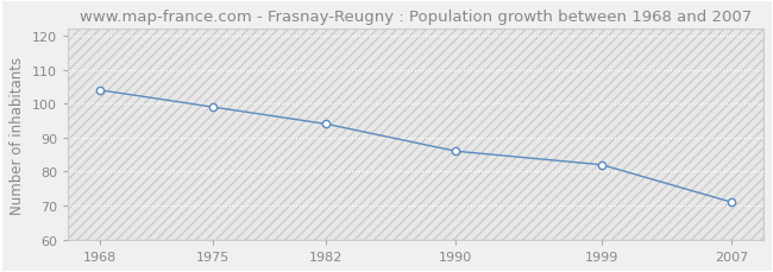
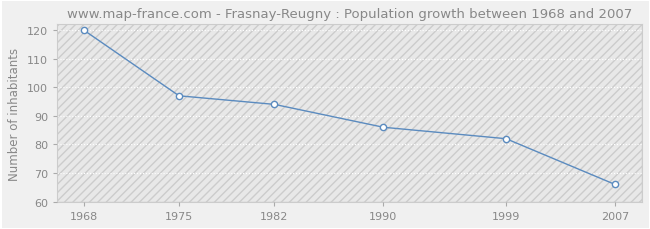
1968: 104 -> 120
1975: 99 -> 97
2007: 71 -> 66
